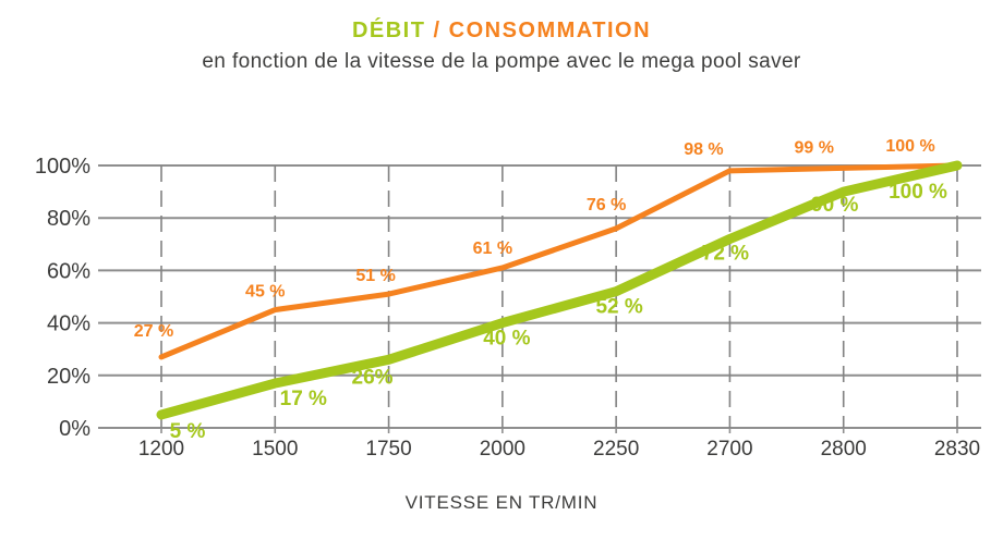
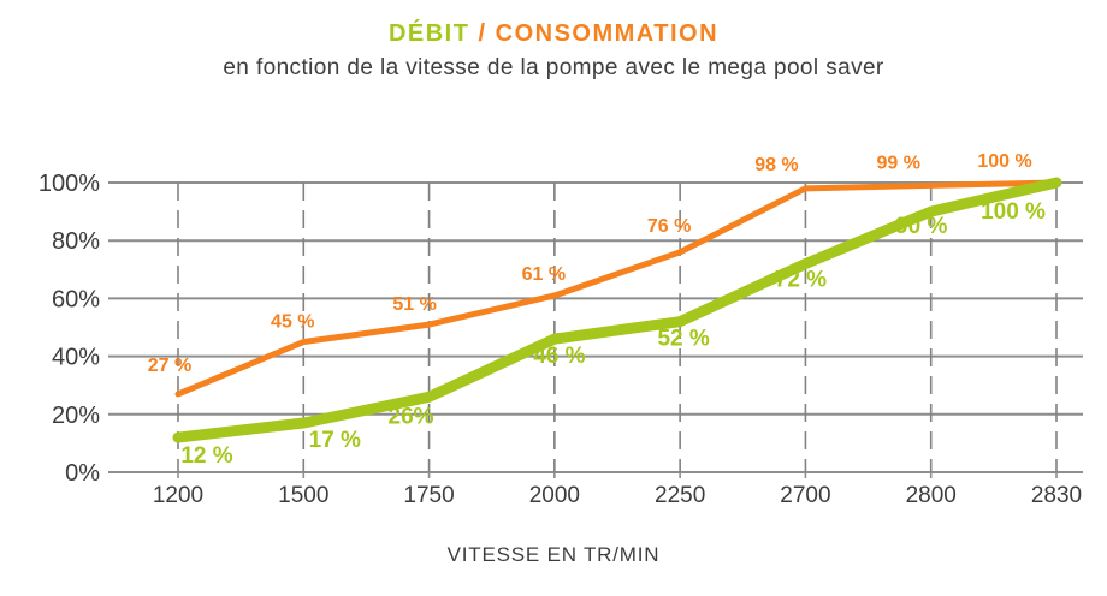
DÉBIT/1200: 5 -> 12
DÉBIT/2000: 40 -> 46
